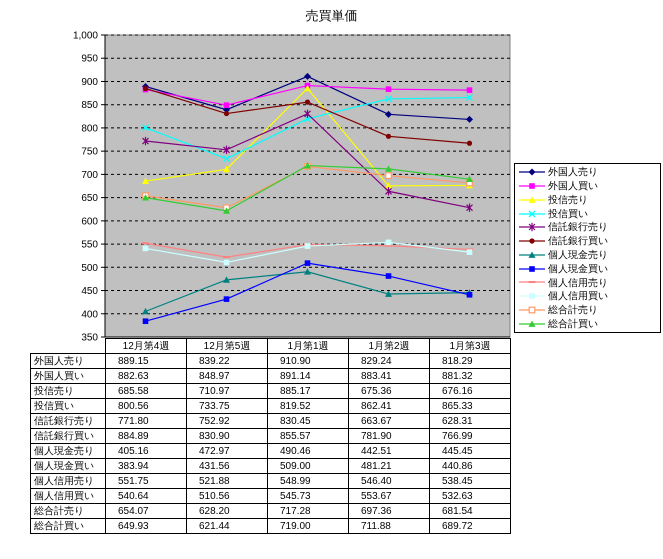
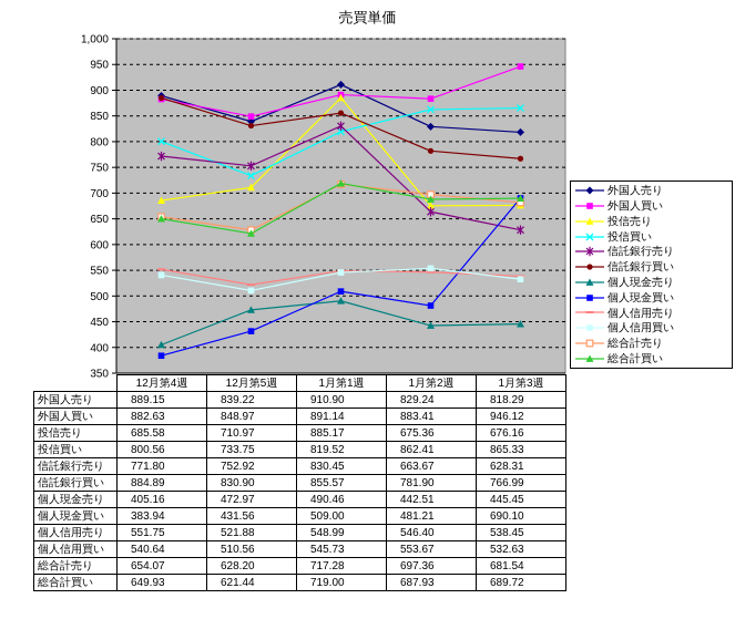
総合計買い/1月第2週: 711.88 -> 687.93
外国人買い/1月第3週: 881.32 -> 946.12
個人現金買い/1月第3週: 440.86 -> 690.10
